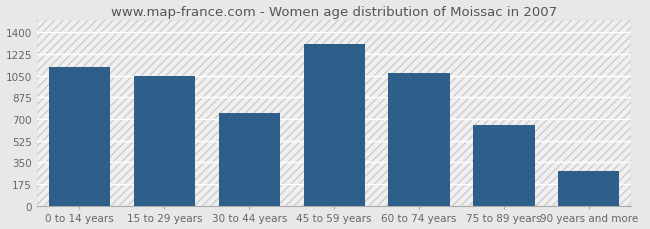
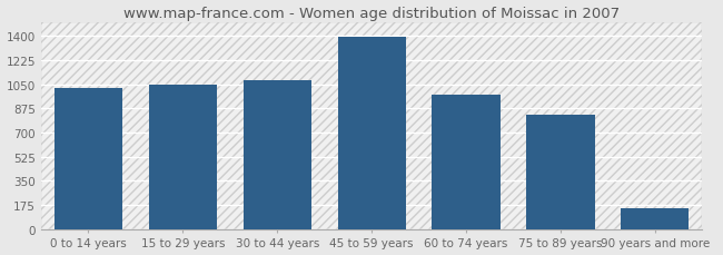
0 to 14 years: 1120 -> 1020
30 to 44 years: 750 -> 1080
45 to 59 years: 1310 -> 1390
60 to 74 years: 1070 -> 970
75 to 89 years: 650 -> 830
90 years and more: 280 -> 150
